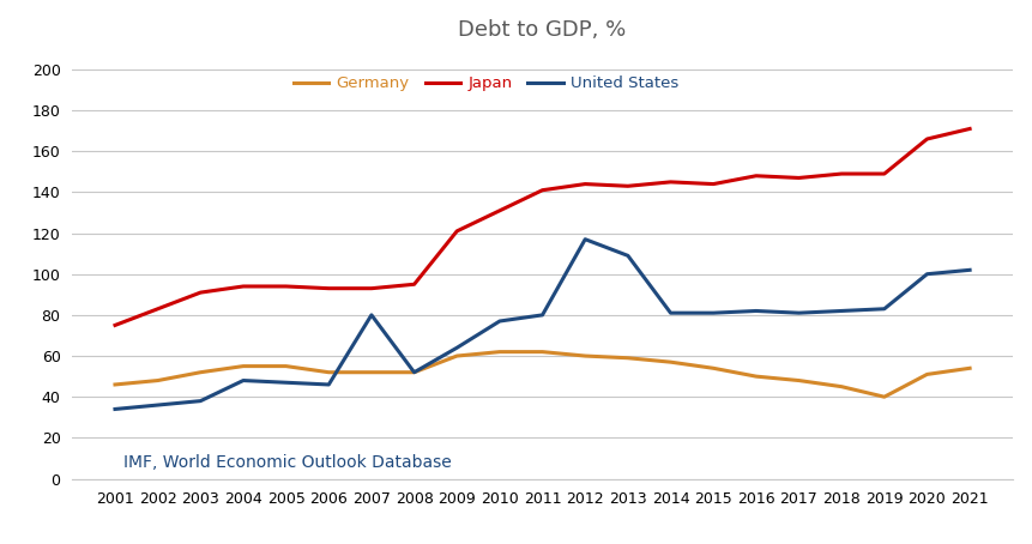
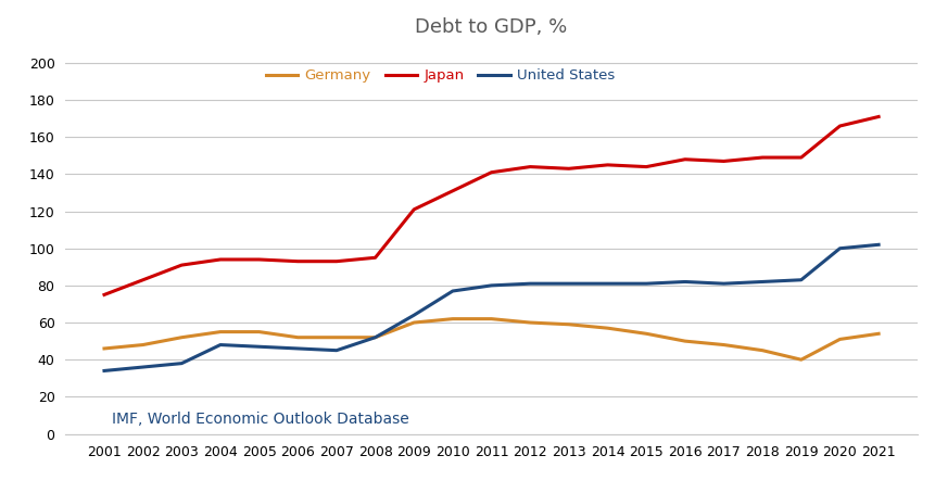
United States/2007: 80 -> 45
United States/2012: 117 -> 81
United States/2013: 109 -> 81
